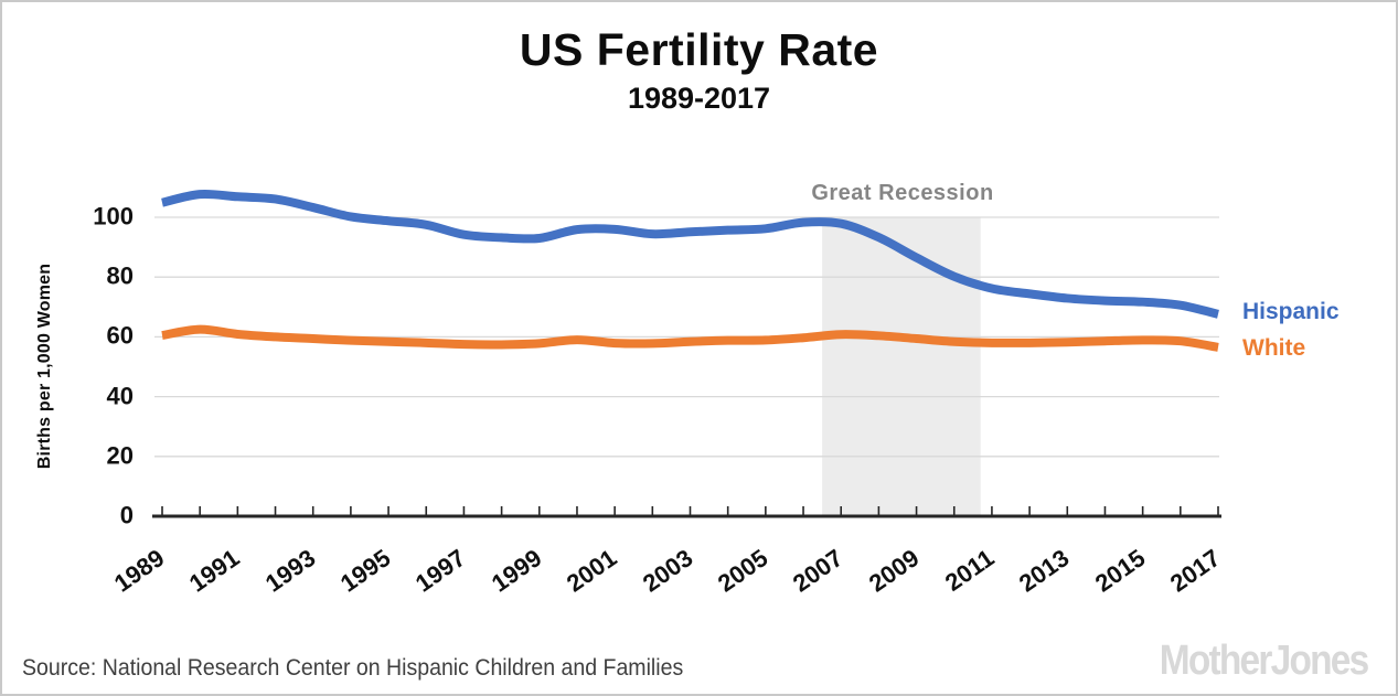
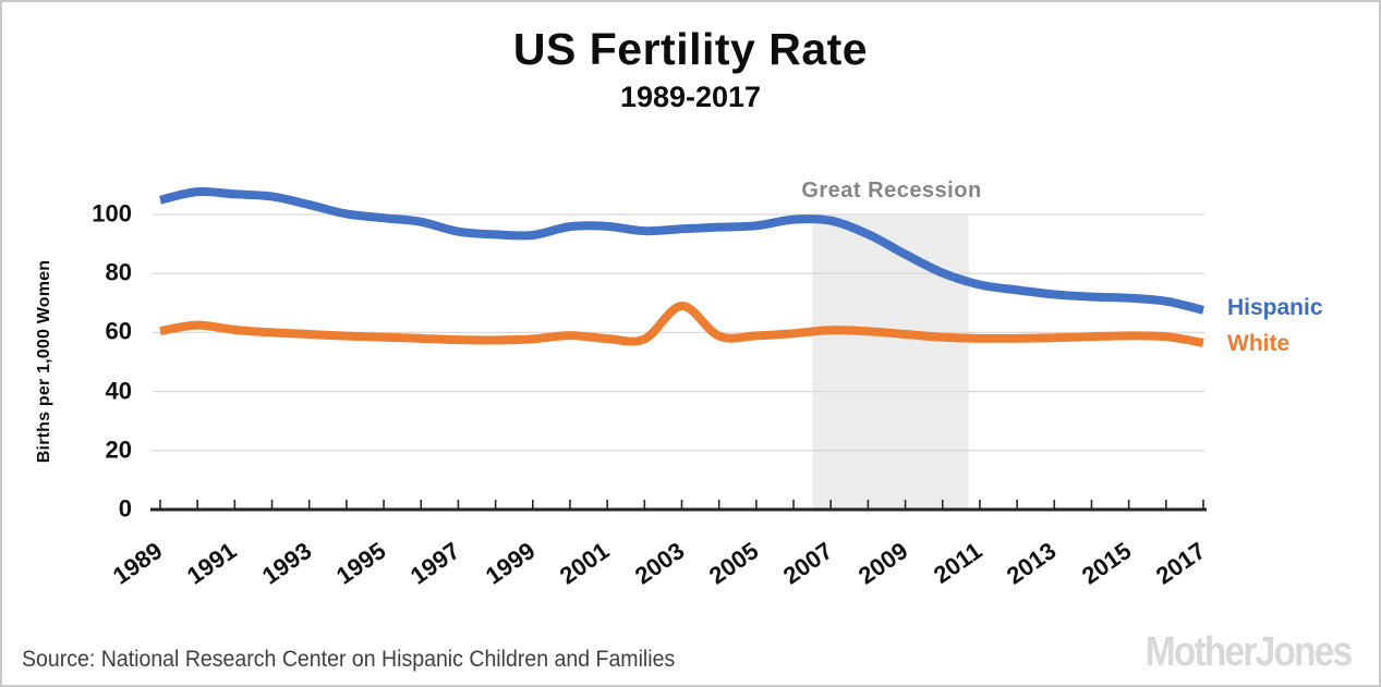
White/2003: 58 -> 69
